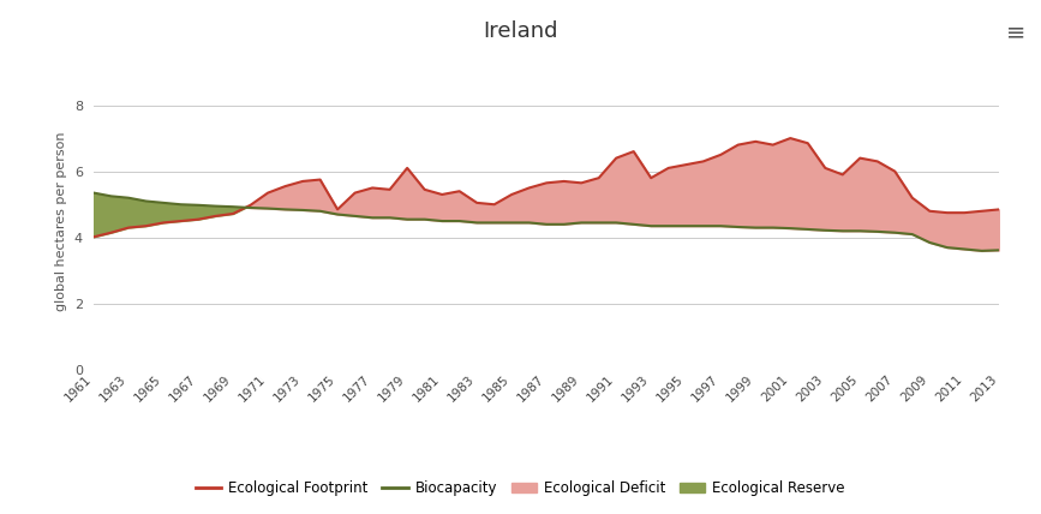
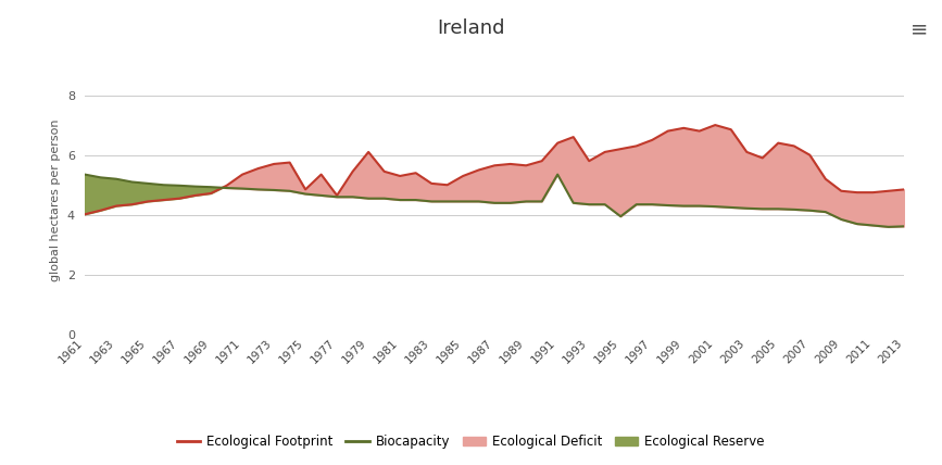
Ecological Footprint/1977: 5.50 -> 4.65
Biocapacity/1991: 4.45 -> 5.35
Biocapacity/1995: 4.35 -> 3.95
